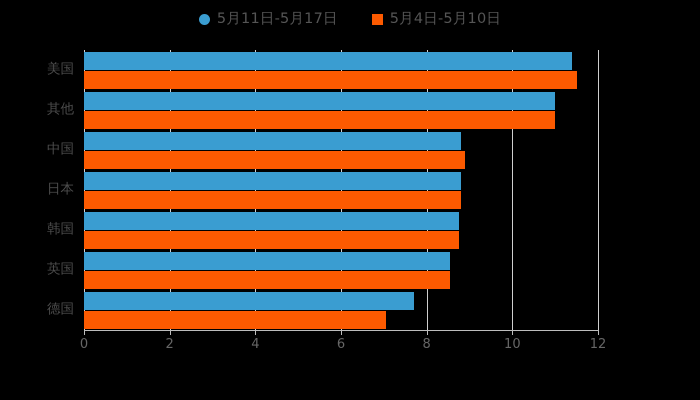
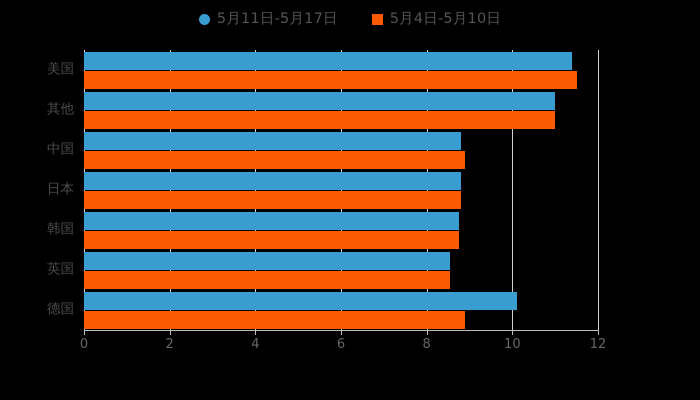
5月11日-5月17日/德国: 7.7 -> 10.1
5月4日-5月10日/德国: 7.0 -> 8.9
